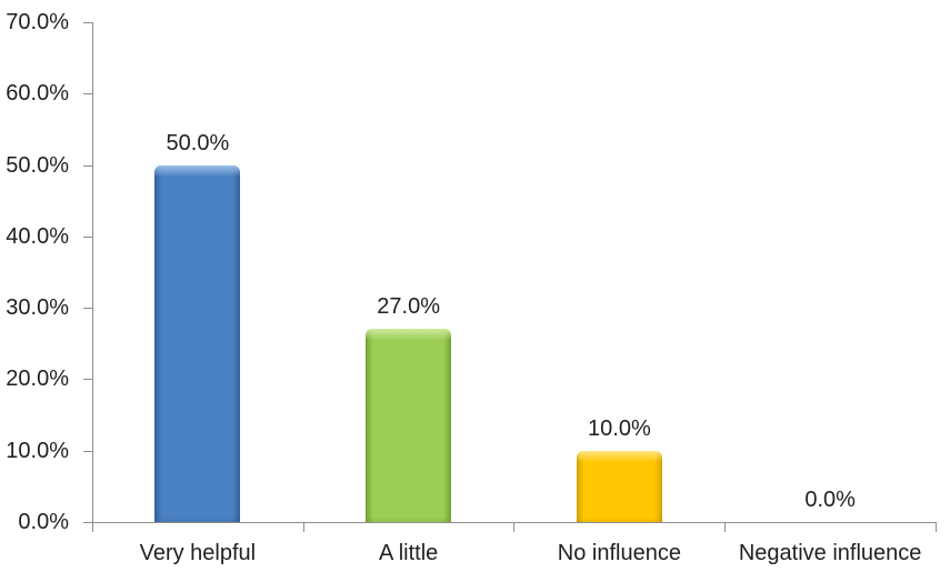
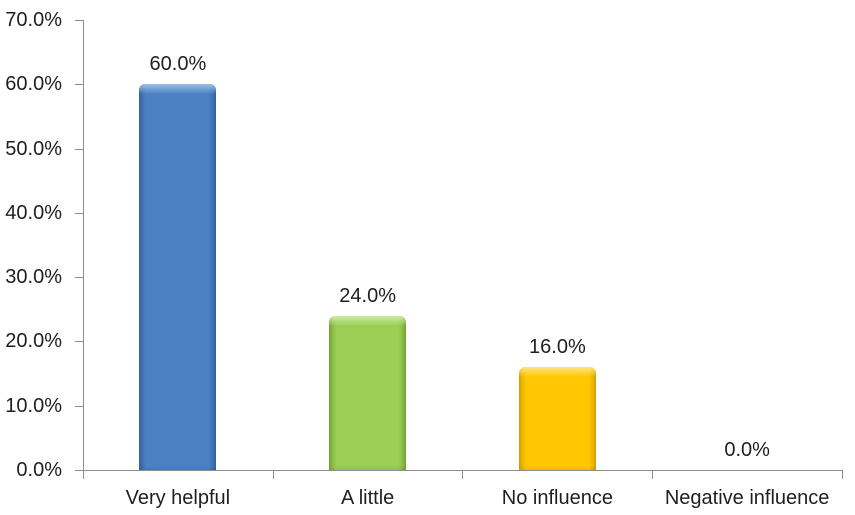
Very helpful: 50.0% -> 60.0%
A little: 27.0% -> 24.0%
No influence: 10.0% -> 16.0%
